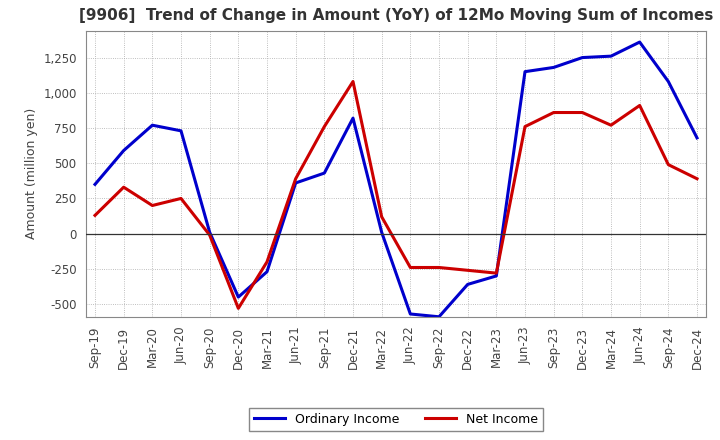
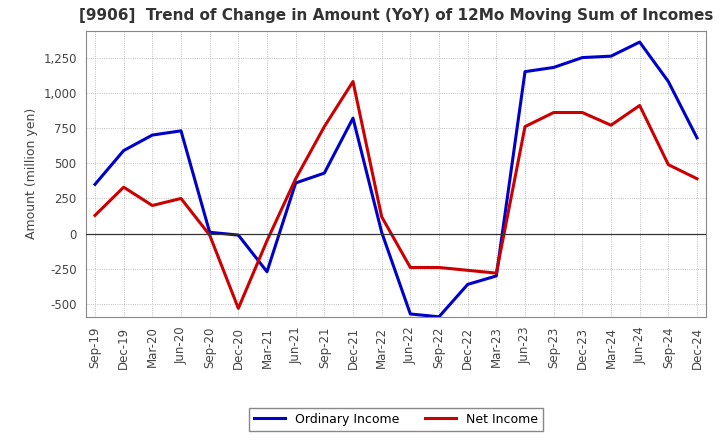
Ordinary Income/Mar-20: 770 -> 700
Ordinary Income/Dec-20: -450 -> -10
Net Income/Mar-21: -200 -> -50
